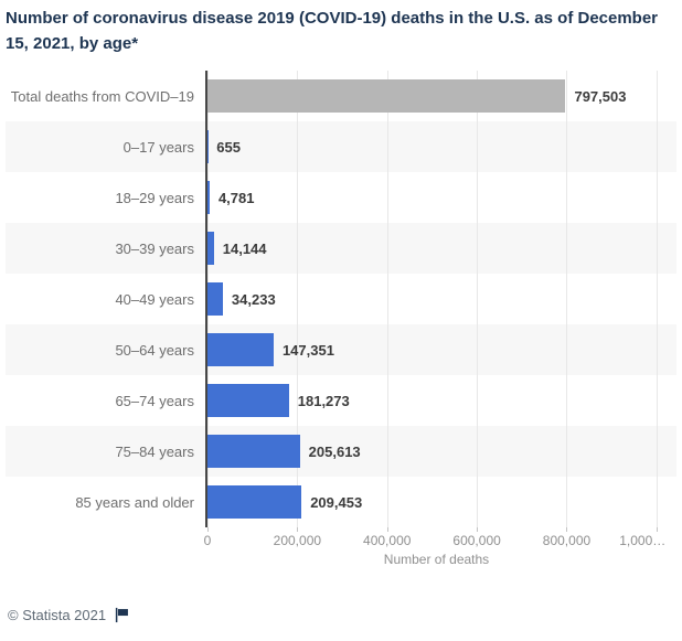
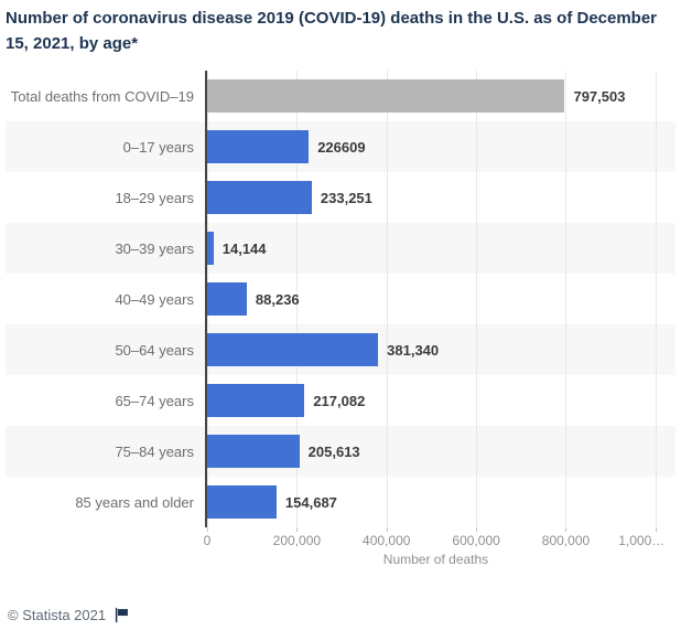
0–17 years: 655 -> 226609
18–29 years: 4,781 -> 233,251
40–49 years: 34,233 -> 88,236
50–64 years: 147,351 -> 381,340
65–74 years: 181,273 -> 217,082
85 years and older: 209,453 -> 154,687
